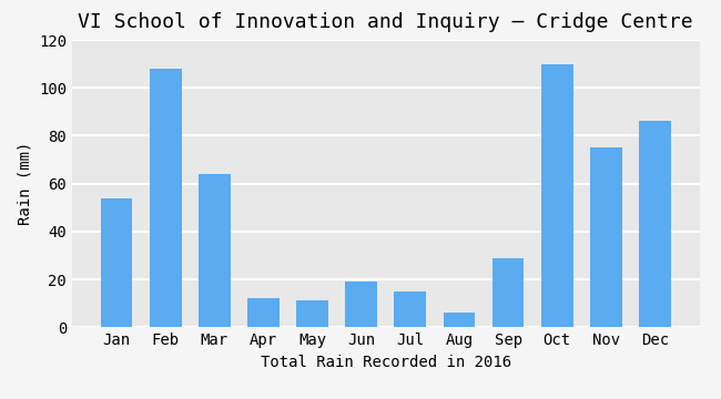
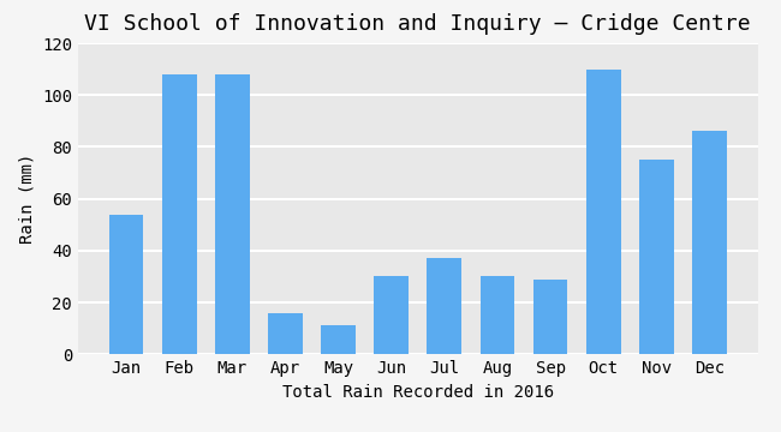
Mar: 64 -> 108
Apr: 12 -> 16
Jun: 19 -> 30
Jul: 15 -> 37
Aug: 6 -> 30
